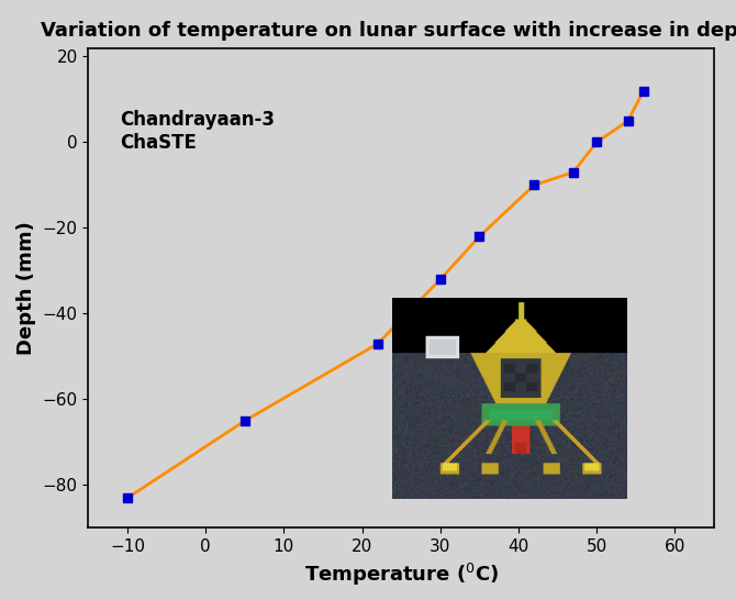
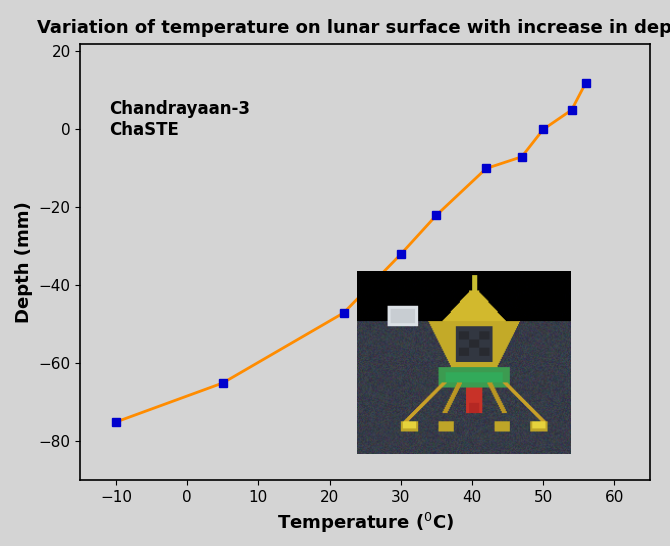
−10: -83 -> -75
